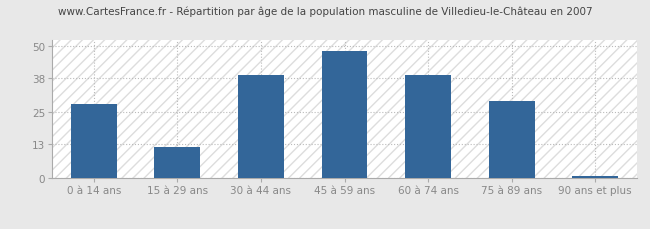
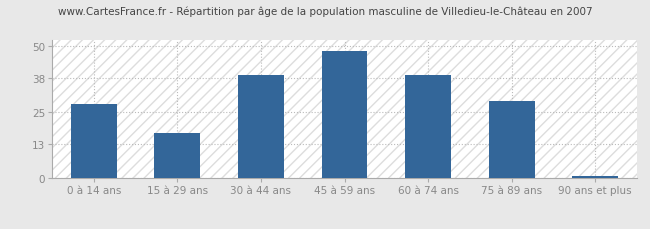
15 à 29 ans: 12 -> 17
